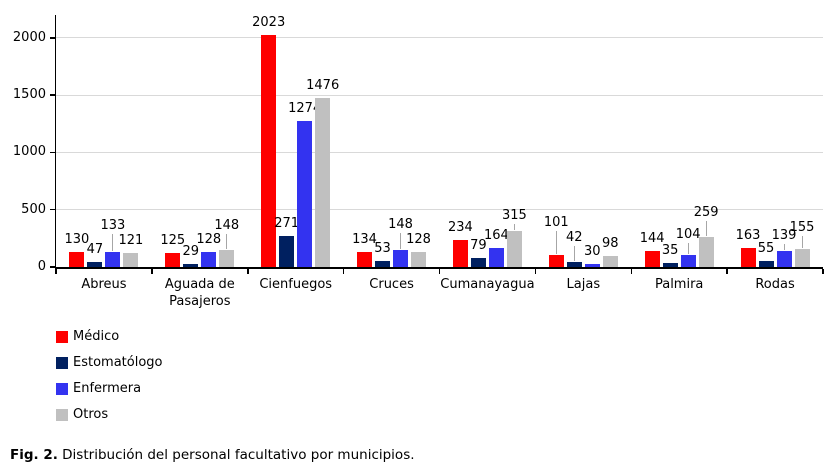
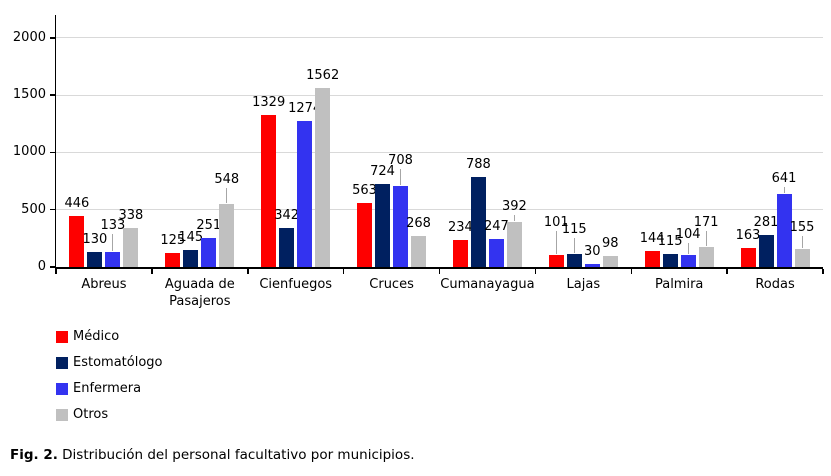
Médico/Abreus: 130 -> 446
Estomatólogo/Abreus: 47 -> 130
Otros/Abreus: 121 -> 338
Estomatólogo/Aguada de Pasajeros: 29 -> 145
Enfermera/Aguada de Pasajeros: 128 -> 251
Otros/Aguada de Pasajeros: 148 -> 548
Médico/Cienfuegos: 2023 -> 1329
Estomatólogo/Cienfuegos: 271 -> 342
Otros/Cienfuegos: 1476 -> 1562
Médico/Cruces: 134 -> 563
Estomatólogo/Cruces: 53 -> 724
Enfermera/Cruces: 148 -> 708
Otros/Cruces: 128 -> 268
Estomatólogo/Cumanayagua: 79 -> 788
Enfermera/Cumanayagua: 164 -> 247
Otros/Cumanayagua: 315 -> 392
Estomatólogo/Lajas: 42 -> 115
Estomatólogo/Palmira: 35 -> 115
Otros/Palmira: 259 -> 171
Estomatólogo/Rodas: 55 -> 281
Enfermera/Rodas: 139 -> 641
